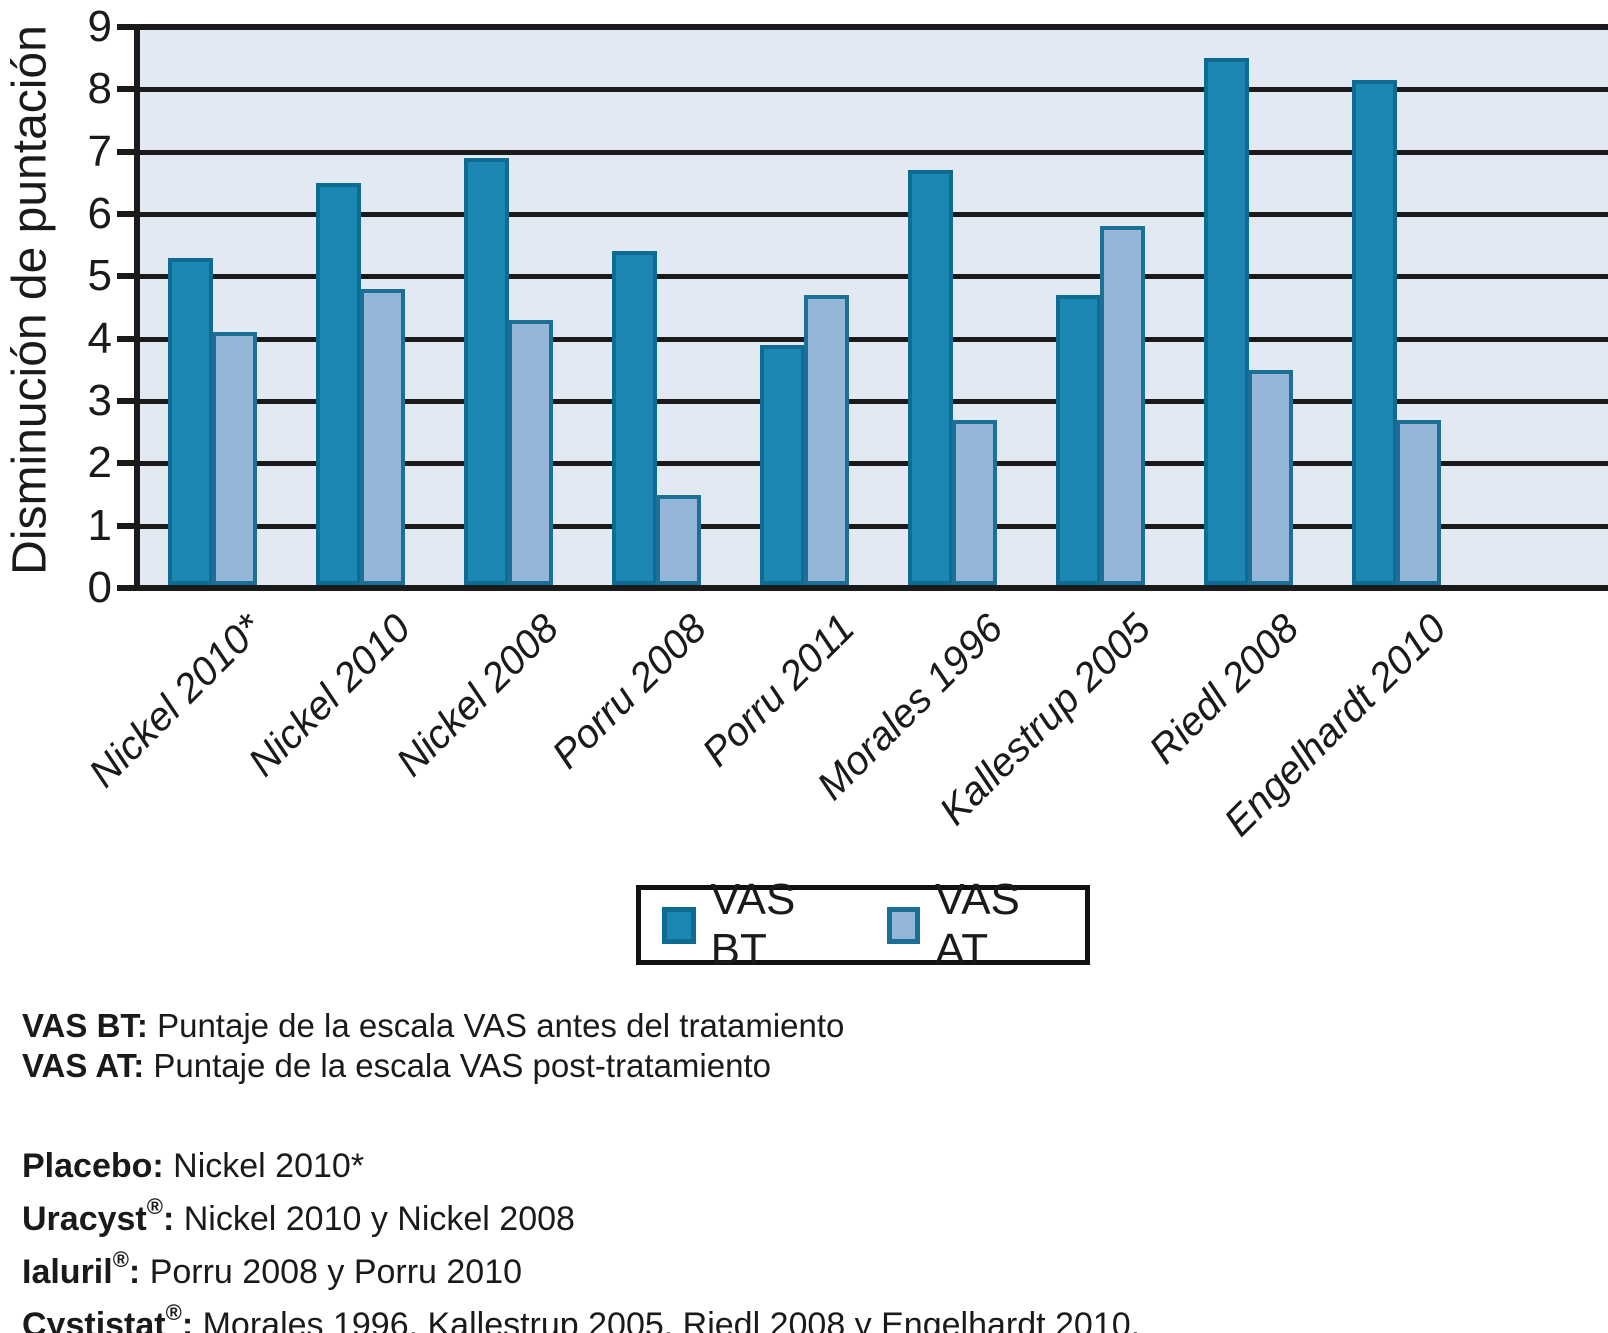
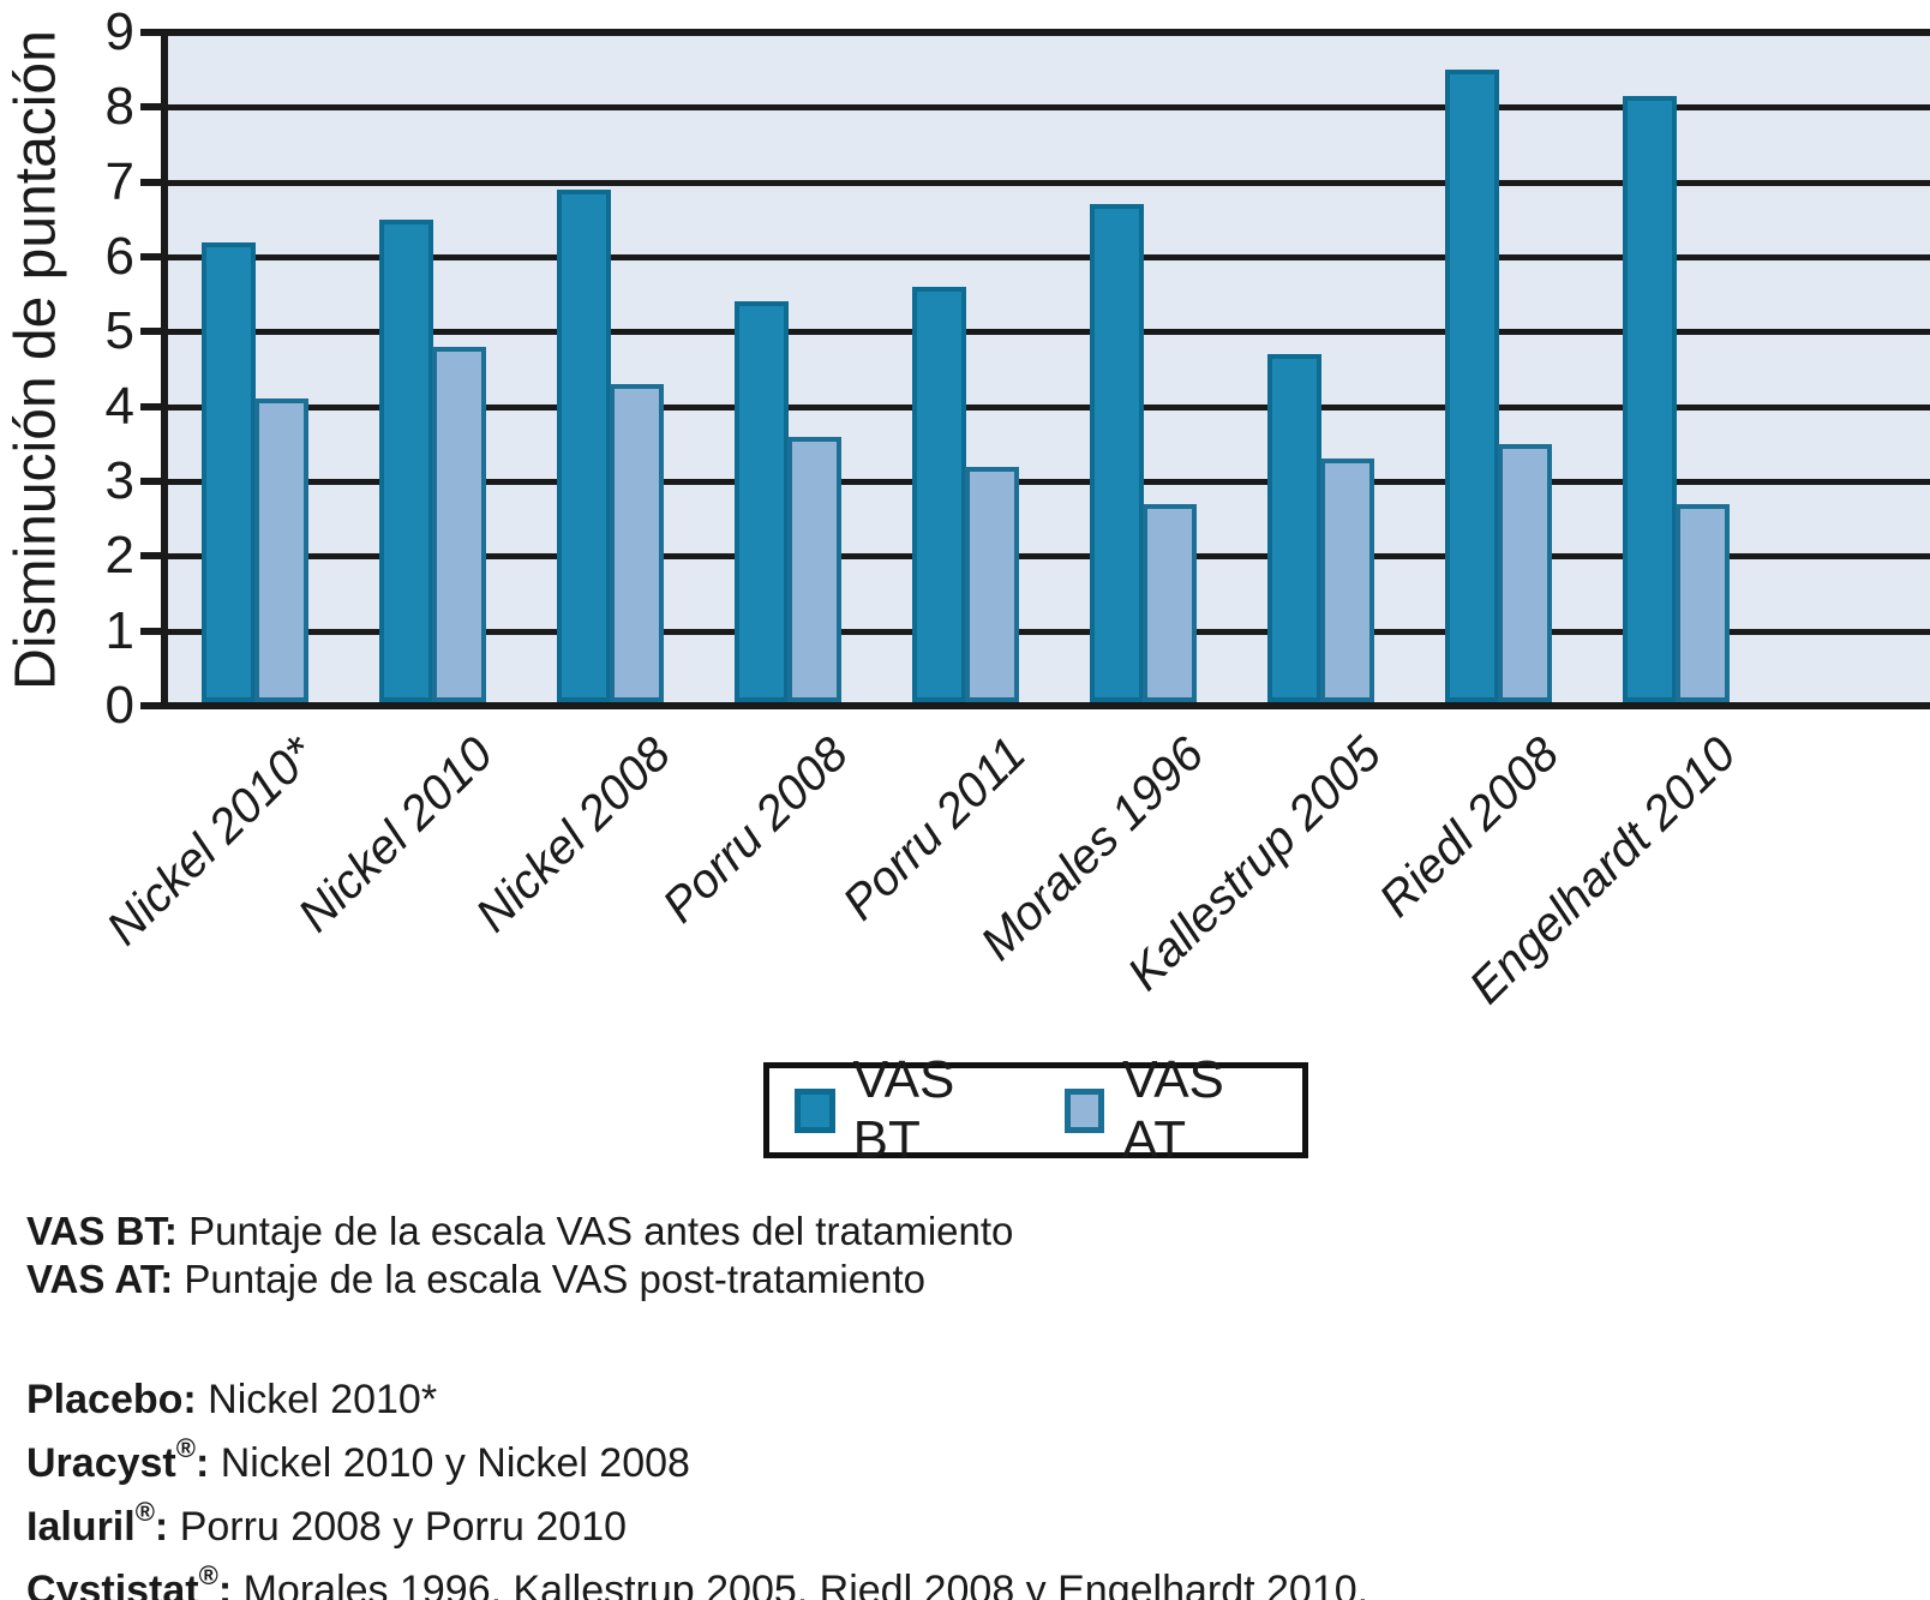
VAS BT/Nickel 2010*: 5.3 -> 6.2
VAS AT/Porru 2008: 1.5 -> 3.6
VAS BT/Porru 2011: 3.9 -> 5.6
VAS AT/Porru 2011: 4.7 -> 3.2
VAS AT/Kallestrup 2005: 5.8 -> 3.3
